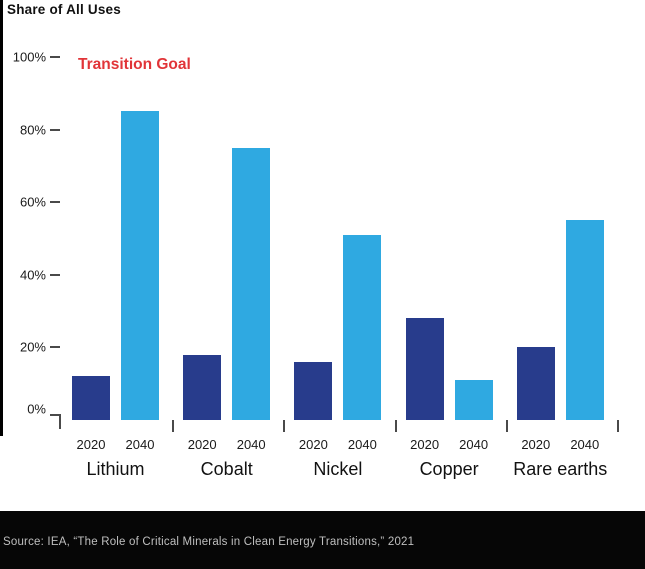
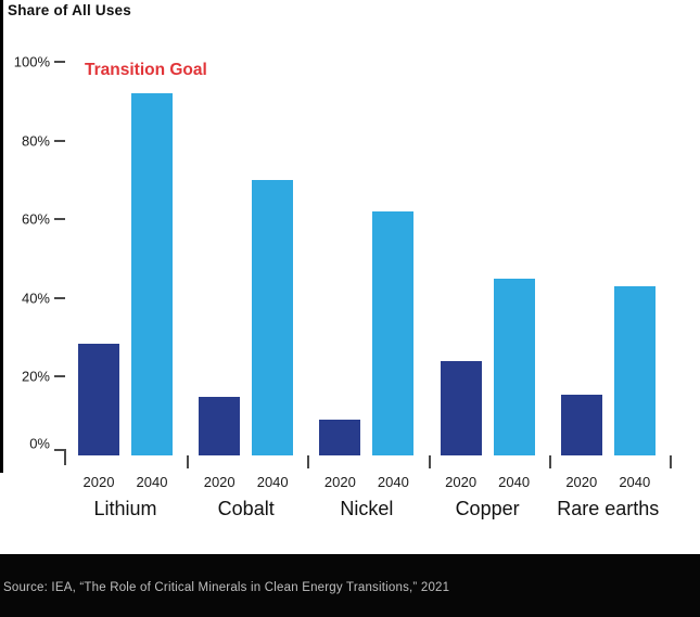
2020/Lithium: 12% -> 28%
2040/Lithium: 85% -> 92%
2020/Cobalt: 18% -> 15%
2040/Cobalt: 75% -> 70%
2020/Nickel: 16% -> 9%
2040/Nickel: 51% -> 62%
2020/Copper: 28% -> 24%
2040/Copper: 11% -> 45%
2020/Rare earths: 20% -> 16%
2040/Rare earths: 55% -> 43%
